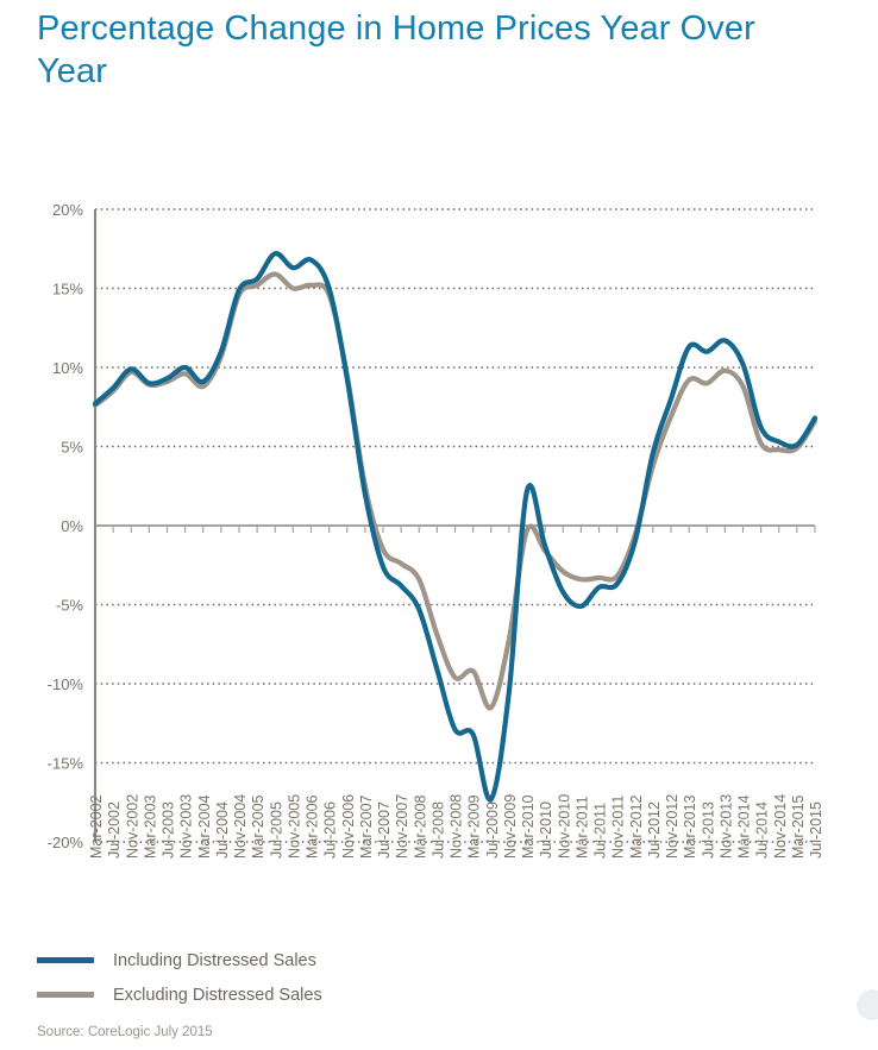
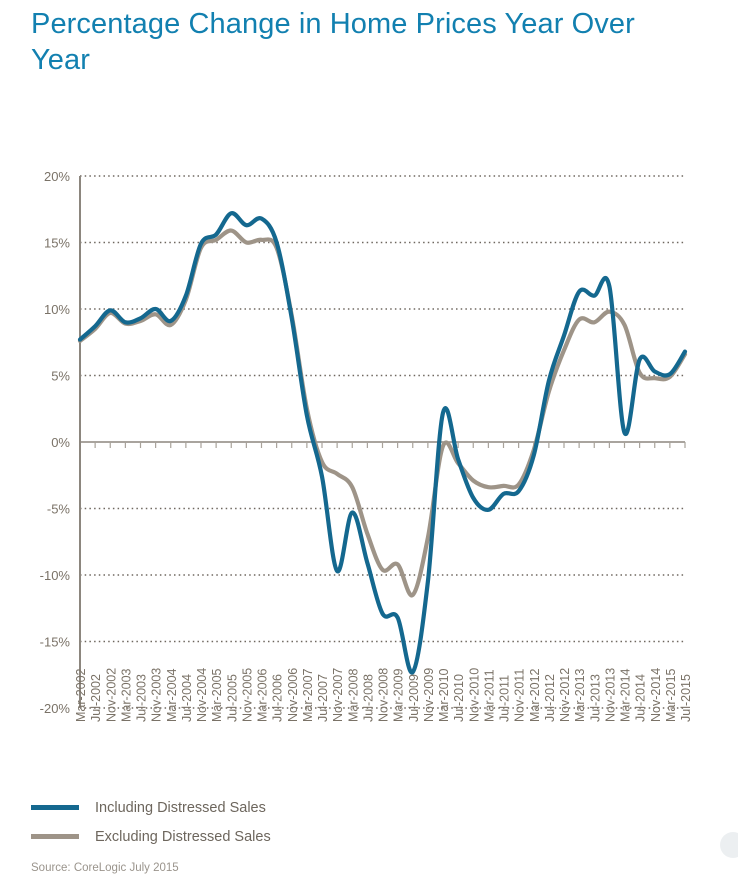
Including Distressed Sales/Nov-2007: -3.8% -> -9.7%
Including Distressed Sales/Mar-2014: 10.2% -> 0.7%
